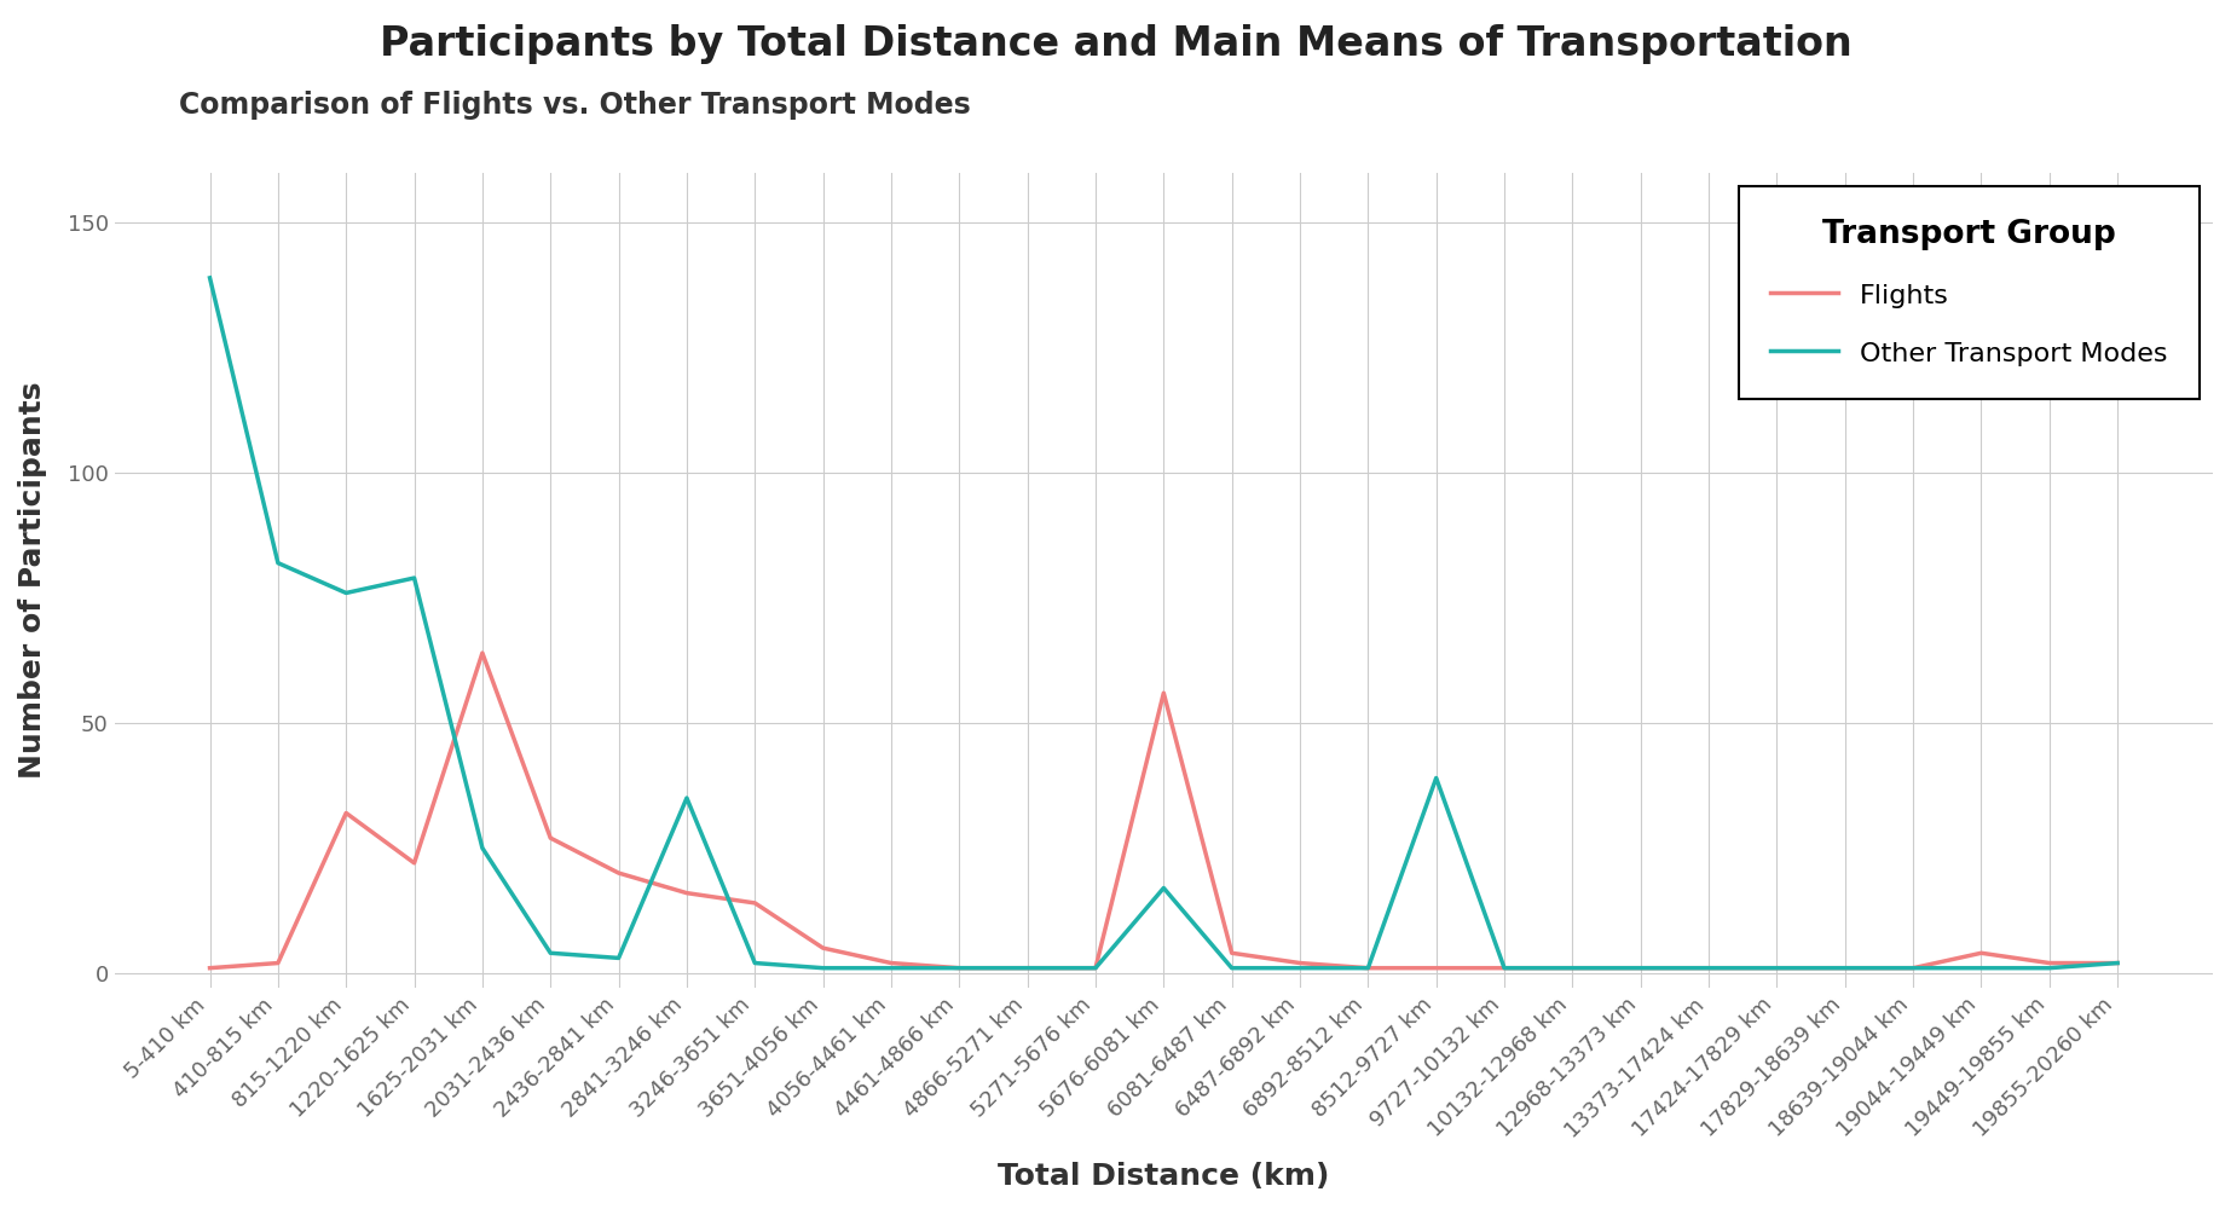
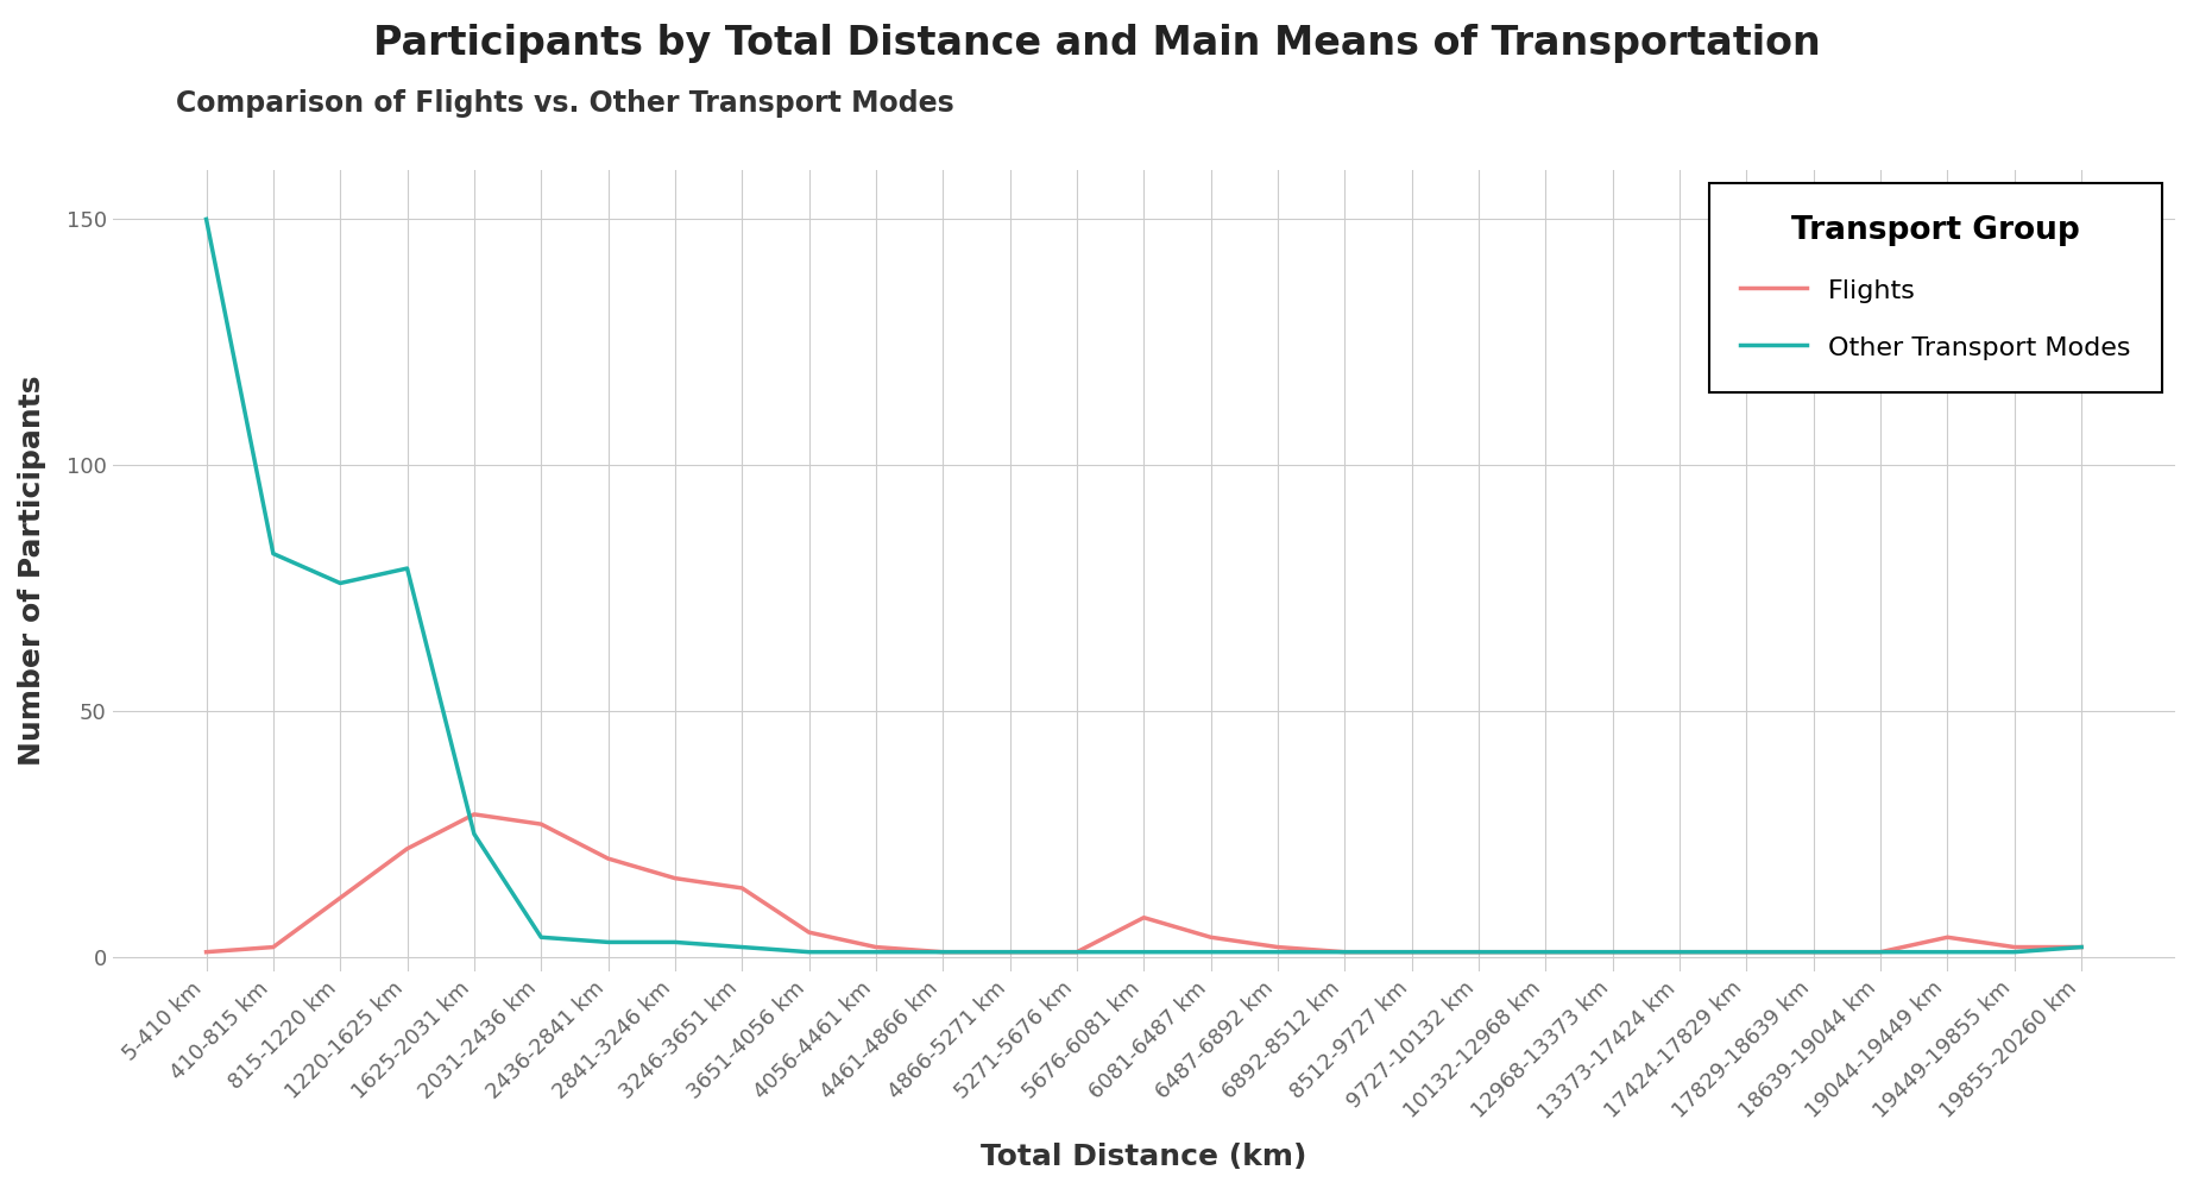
Other Transport Modes/5-410 km: 139 -> 150
Flights/815-1220 km: 32 -> 12
Flights/1625-2031 km: 64 -> 29
Other Transport Modes/2841-3246 km: 35 -> 3
Flights/5676-6081 km: 56 -> 8
Other Transport Modes/5676-6081 km: 17 -> 1
Other Transport Modes/8512-9727 km: 39 -> 1
